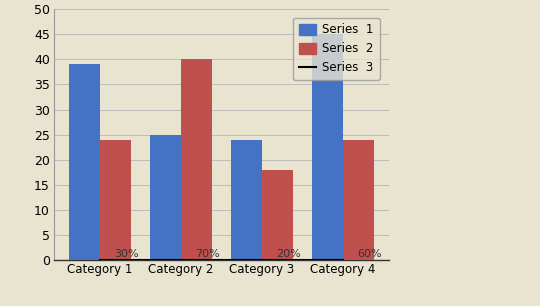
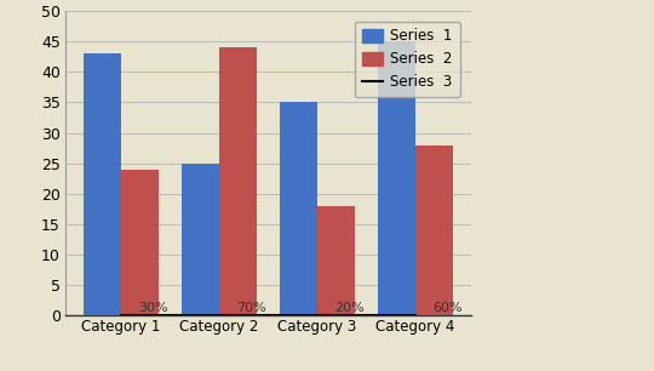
Series 1/Category 1: 39 -> 43
Series 2/Category 2: 40 -> 44
Series 1/Category 3: 24 -> 35
Series 2/Category 4: 24 -> 28
